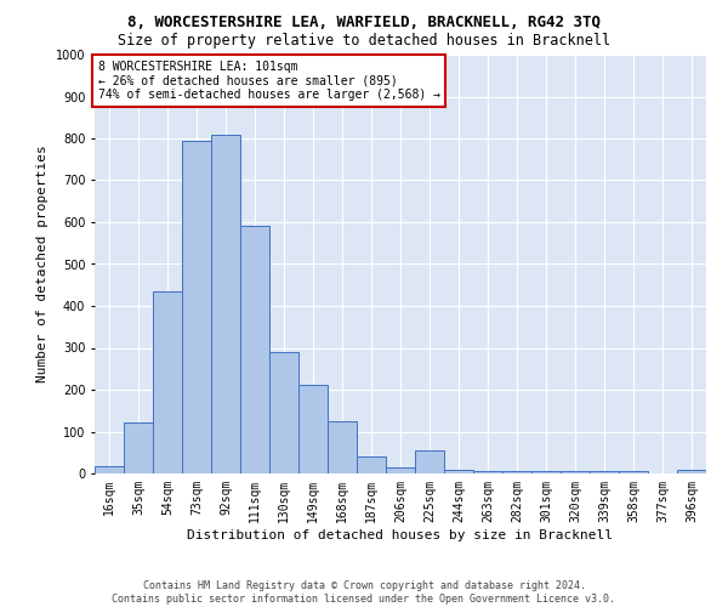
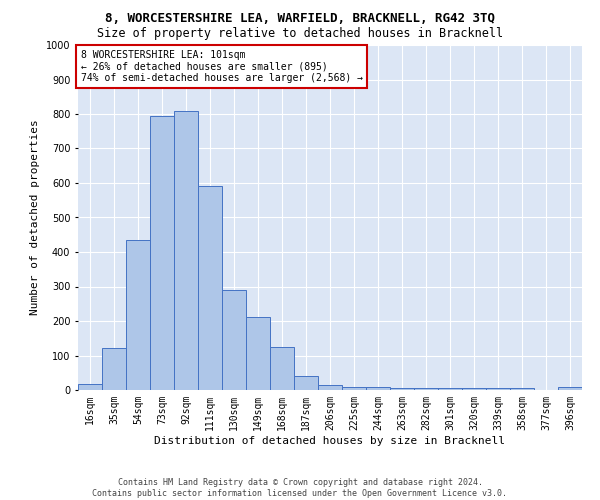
225sqm: 55 -> 10
